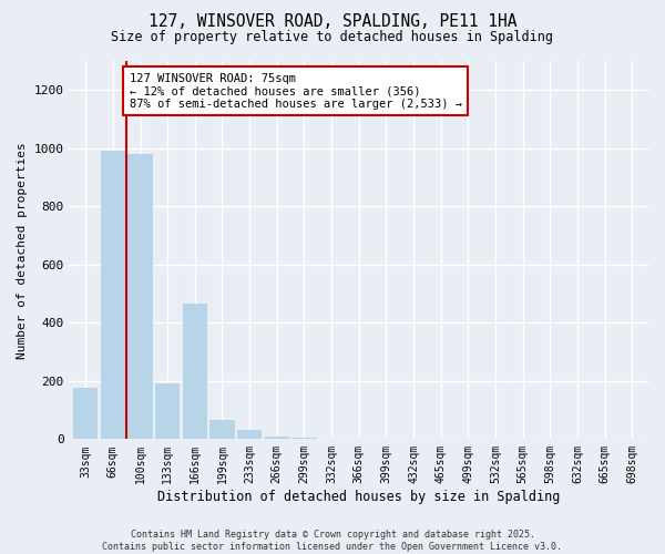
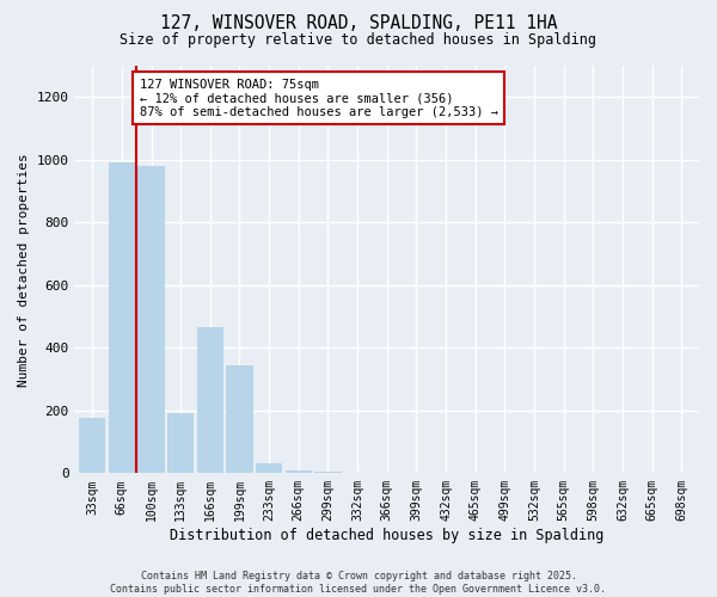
199sqm: 65 -> 345
